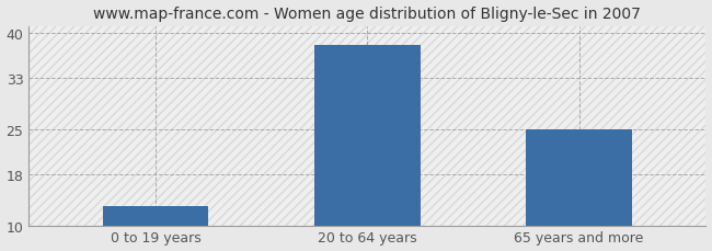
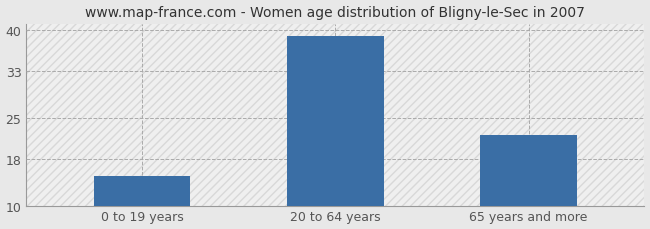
0 to 19 years: 13 -> 15
20 to 64 years: 38 -> 39
65 years and more: 25 -> 22
